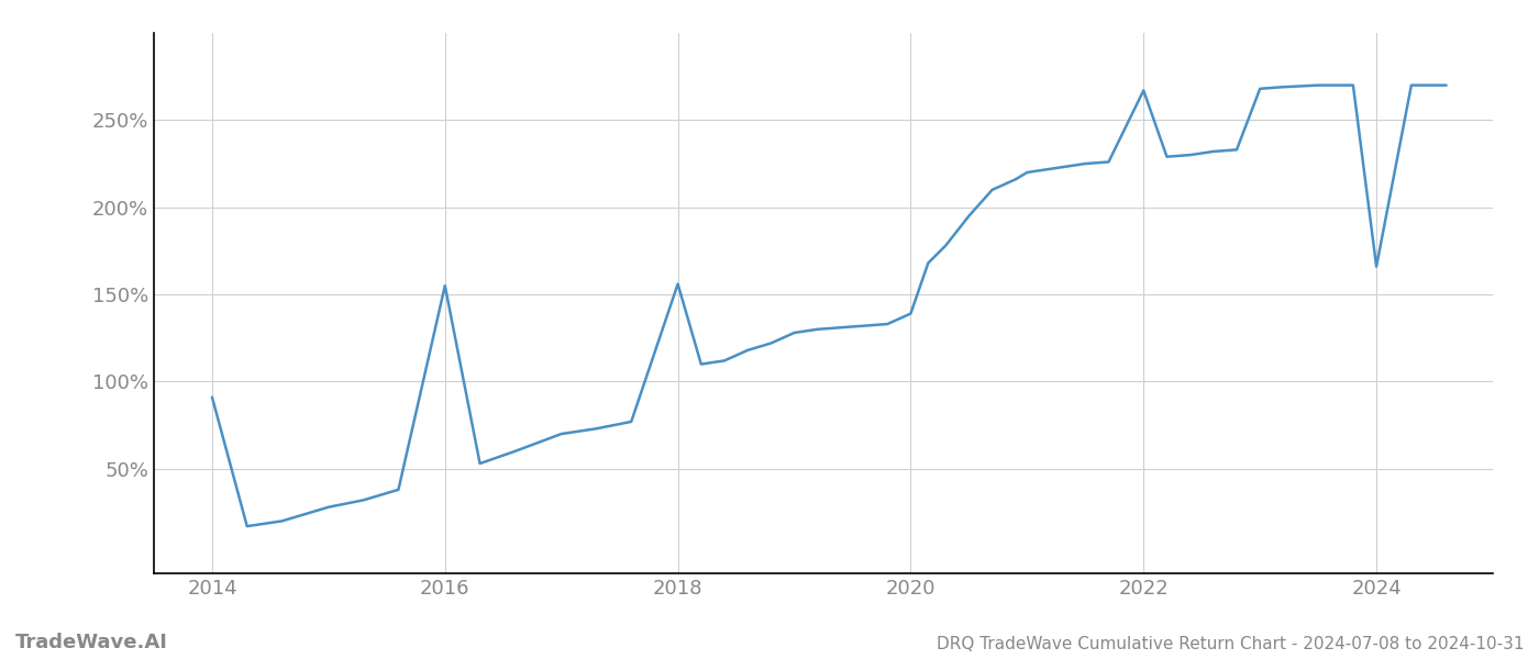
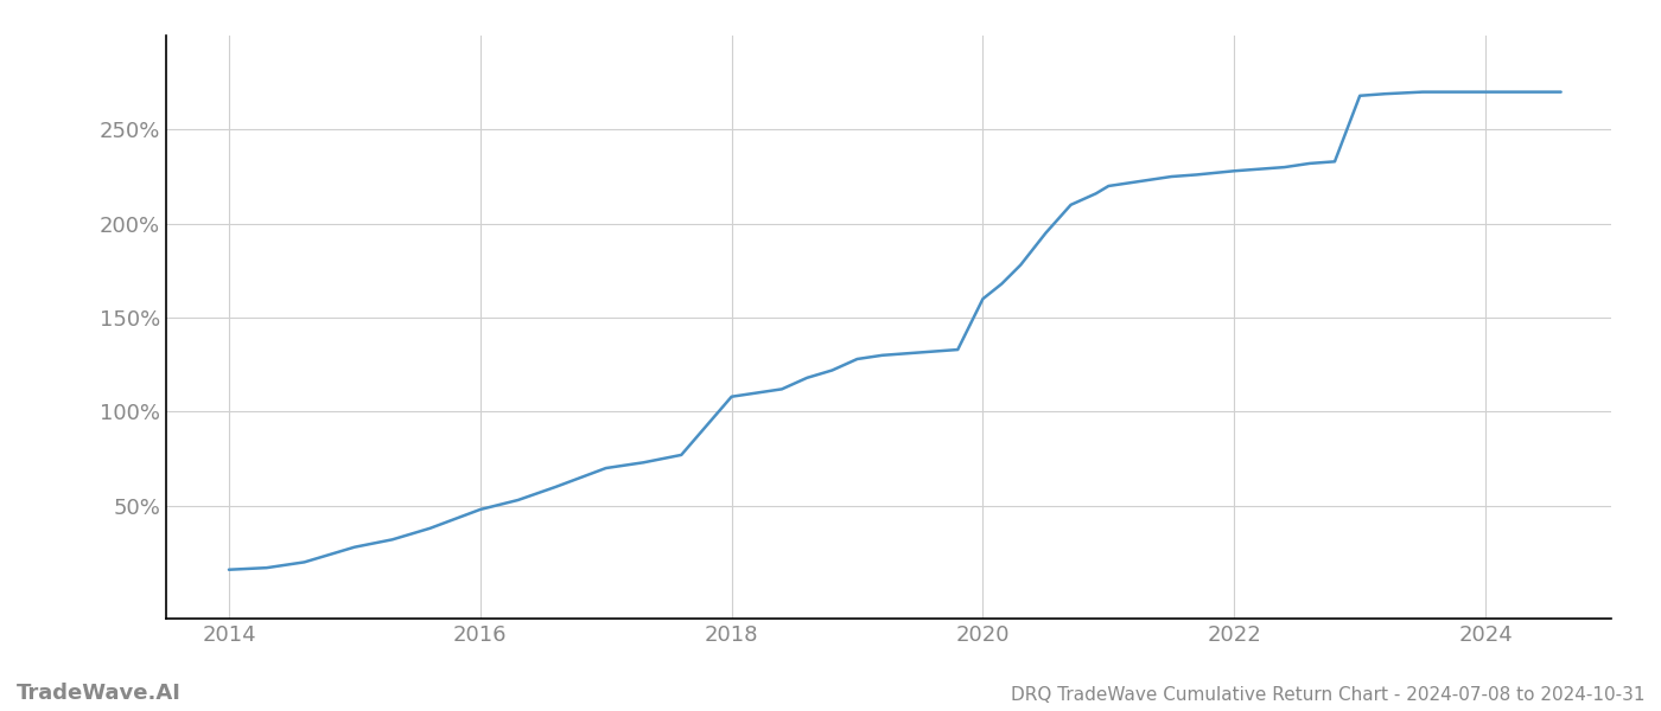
2014: 91% -> 16%
2016: 155% -> 48%
2018: 156% -> 108%
2020: 139% -> 160%
2022: 267% -> 228%
2024: 166% -> 270%
